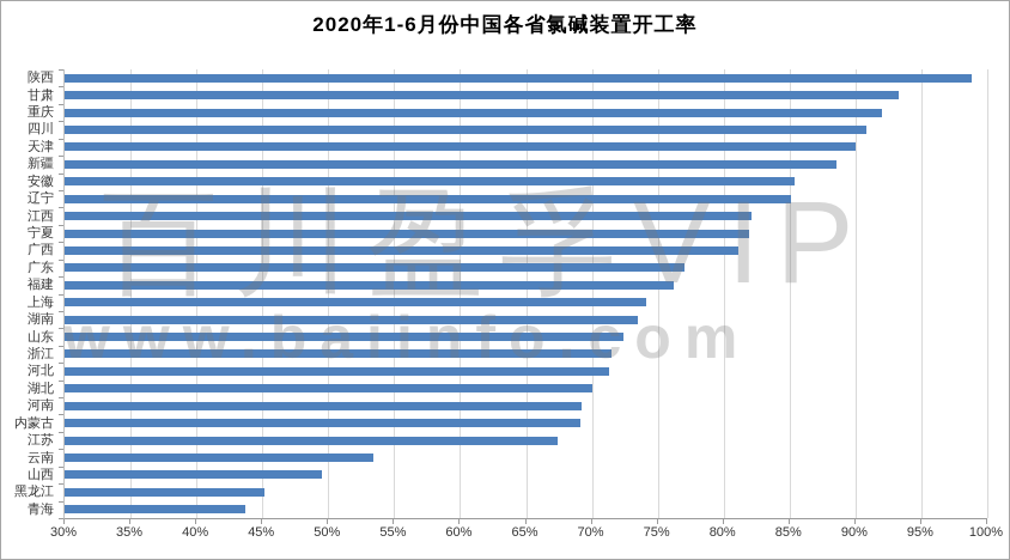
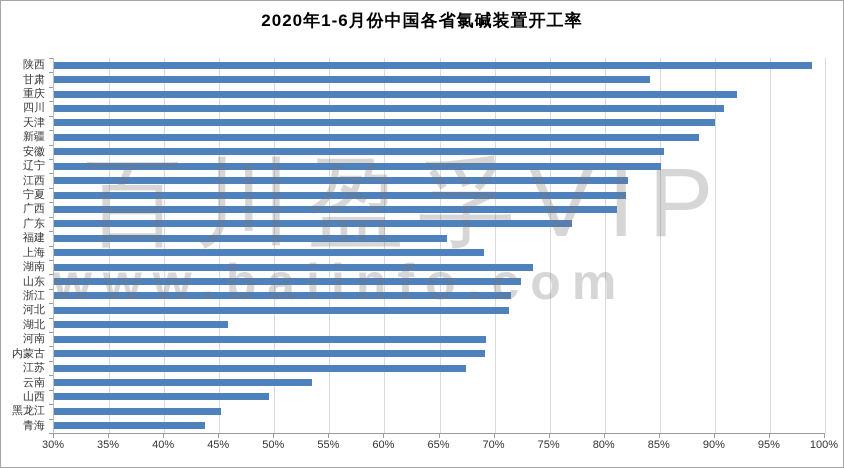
甘肃: 93.3% -> 84.1%
福建: 76.2% -> 65.7%
上海: 74.1% -> 69.0%
湖北: 70.0% -> 45.8%
